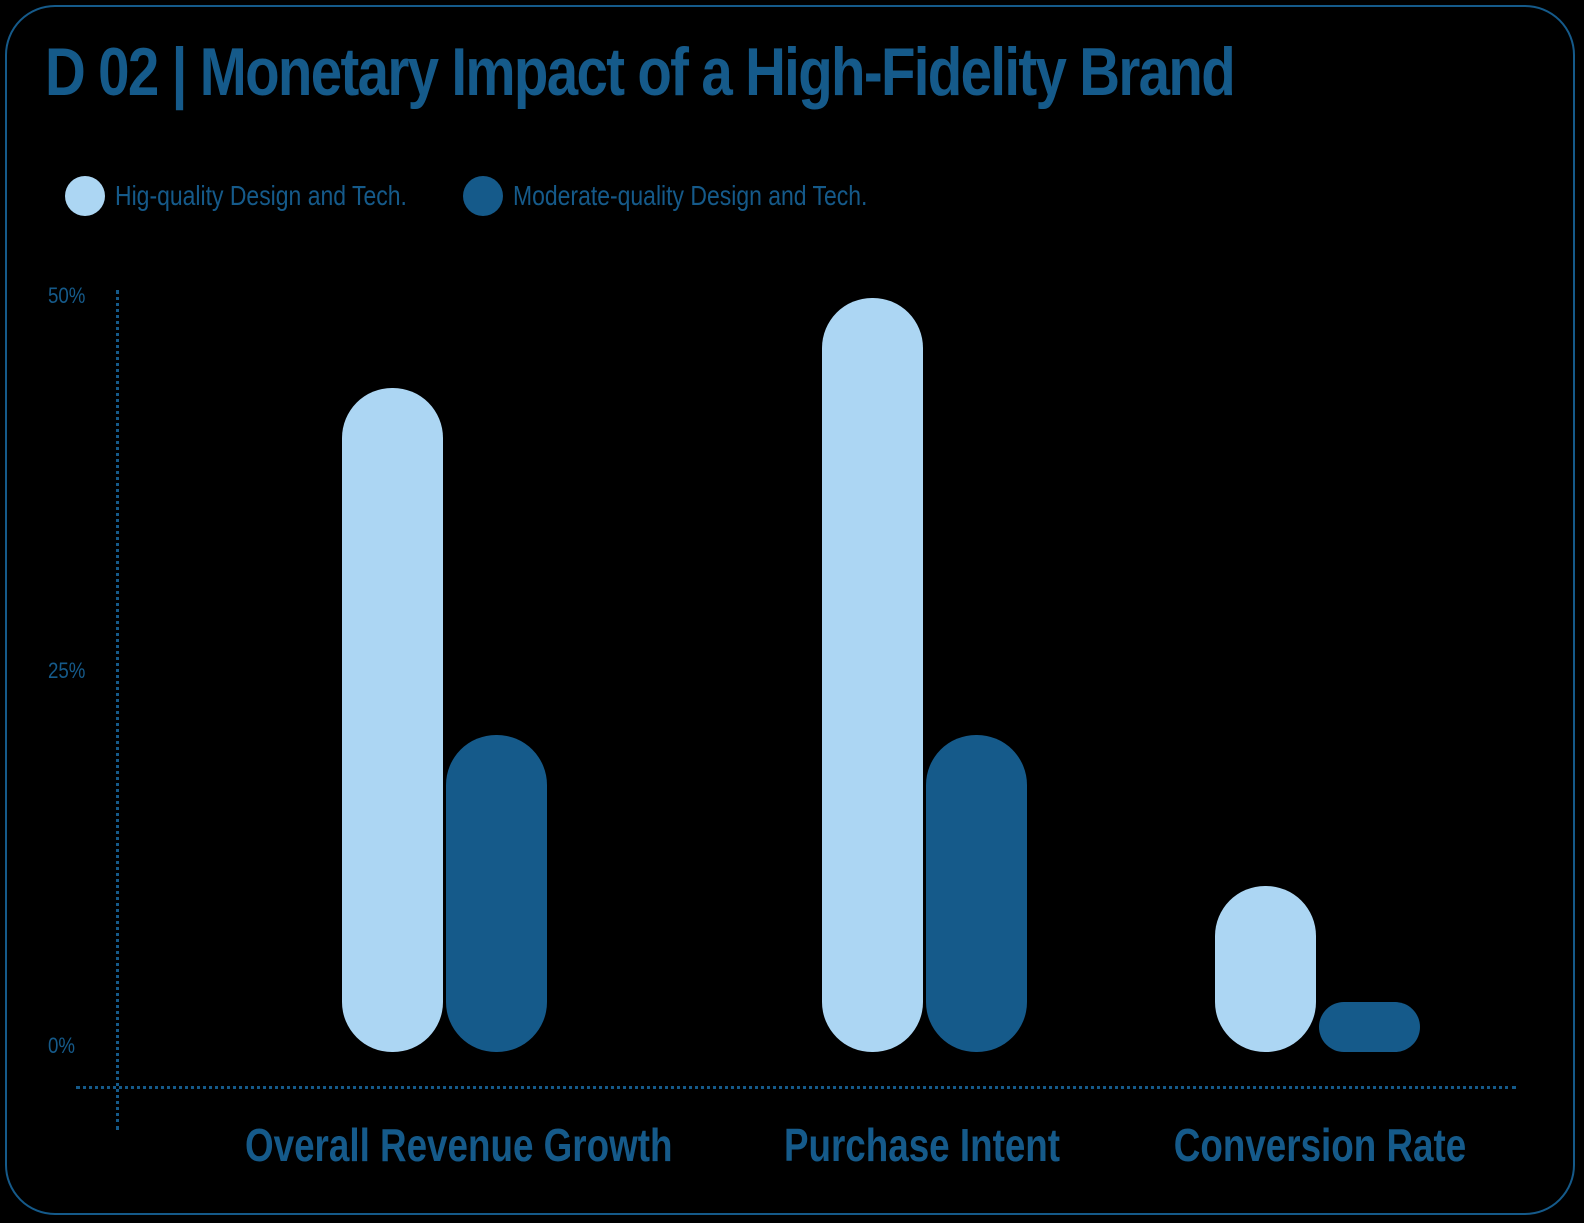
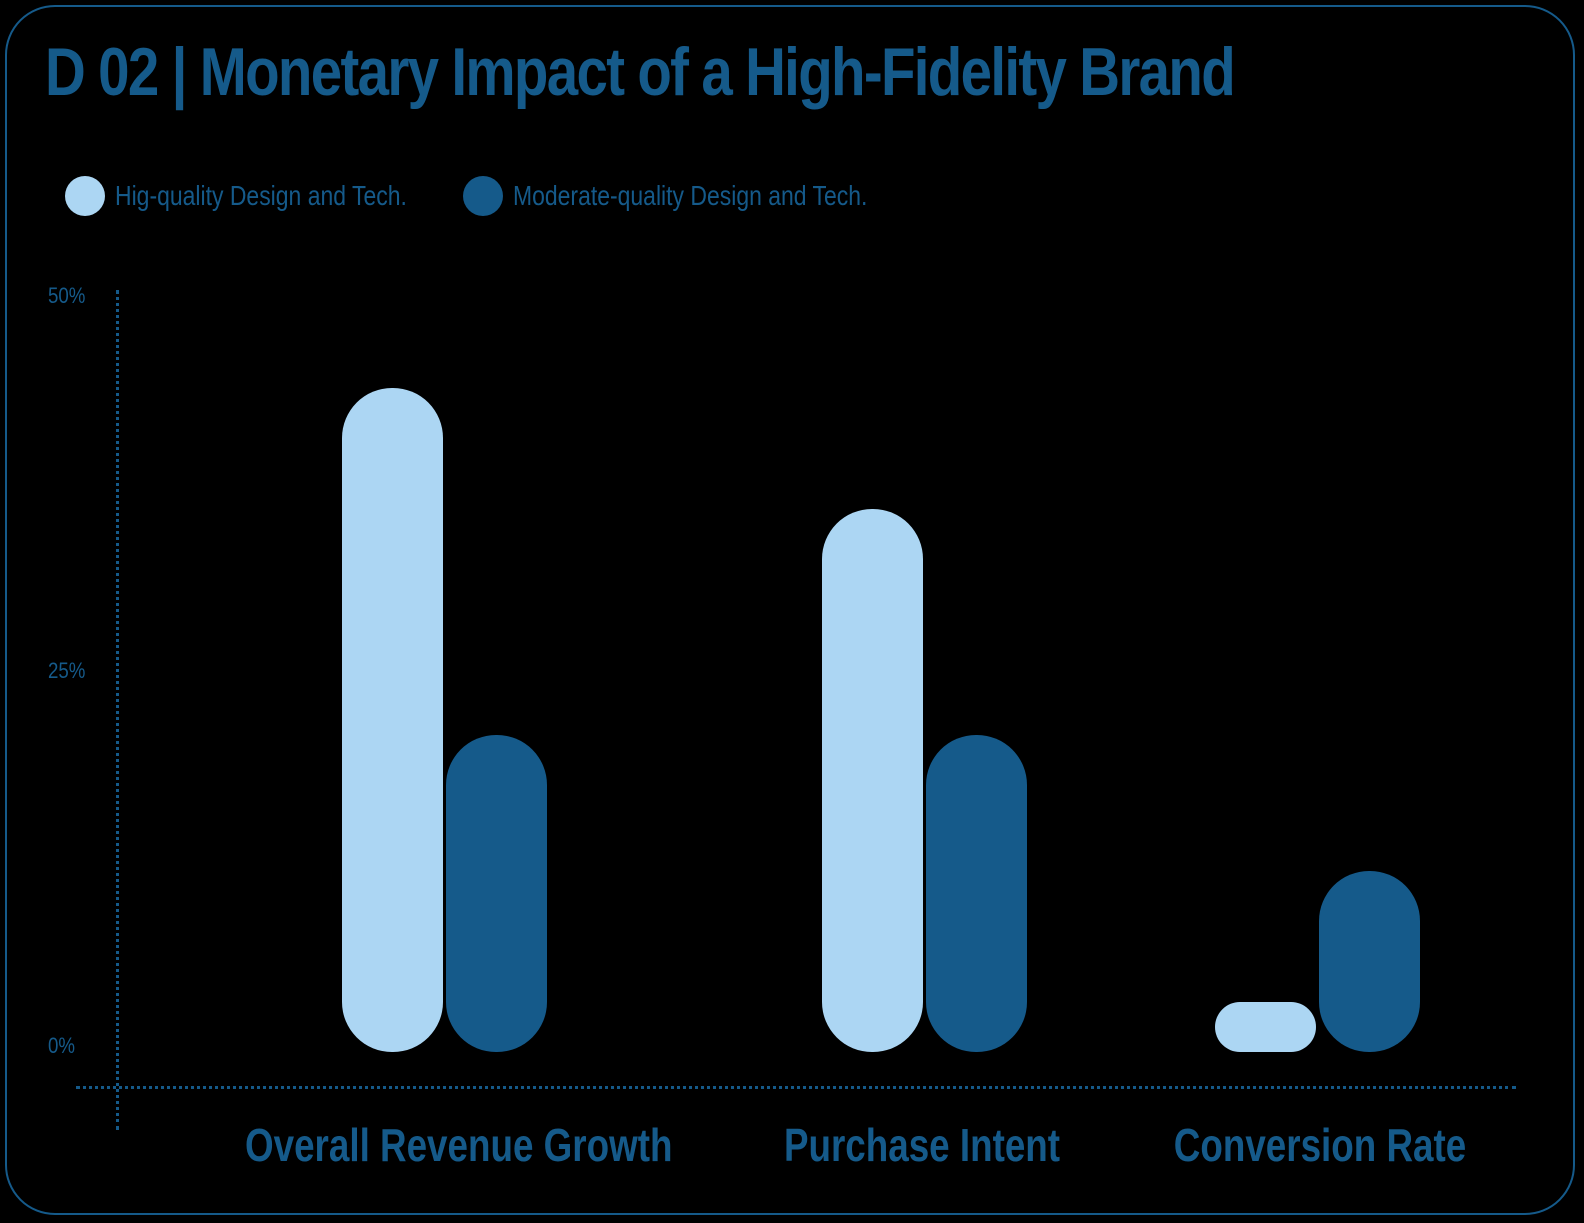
Hig-quality Design and Tech./Purchase Intent: 50% -> 36%
Hig-quality Design and Tech./Conversion Rate: 11% -> 3%
Moderate-quality Design and Tech./Conversion Rate: 3% -> 12%
